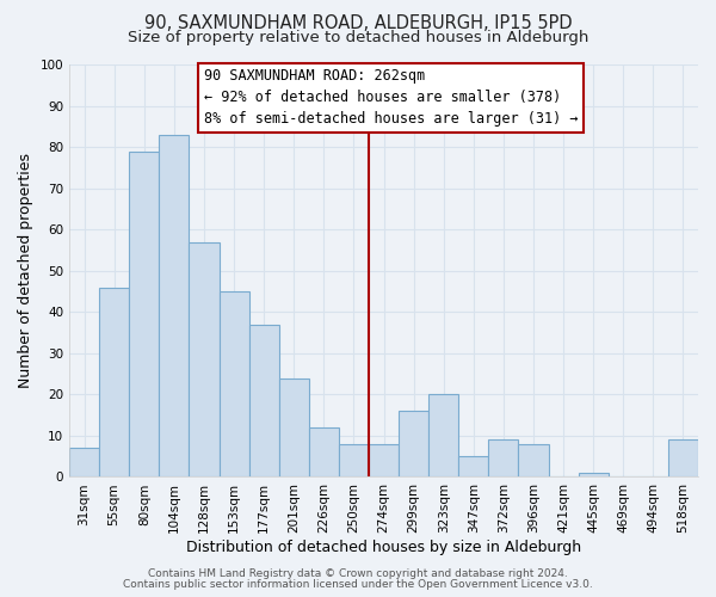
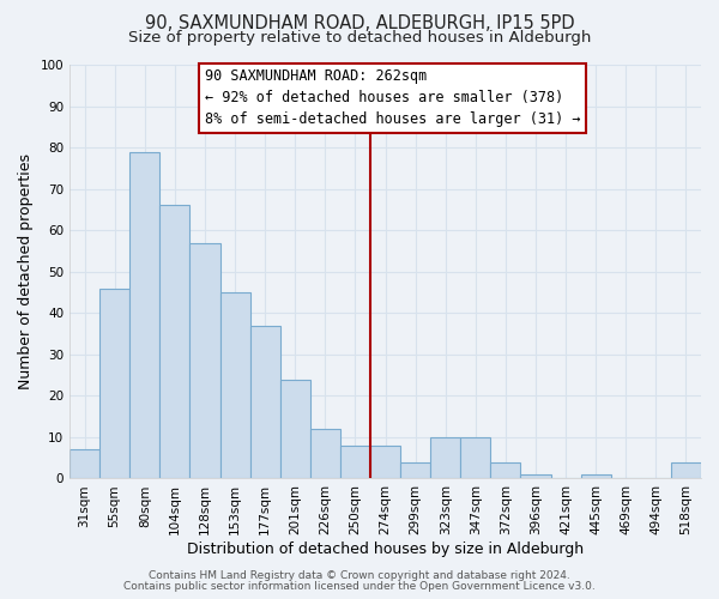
104sqm: 83 -> 66
299sqm: 16 -> 4
323sqm: 20 -> 10
347sqm: 5 -> 10
372sqm: 9 -> 4
396sqm: 8 -> 1
518sqm: 9 -> 4
